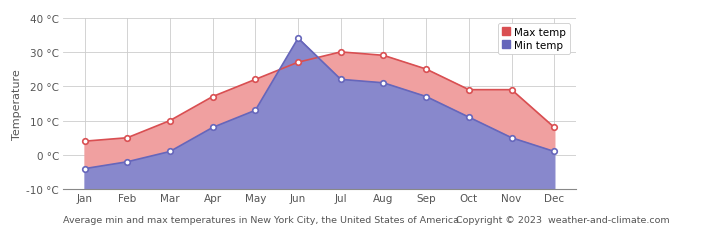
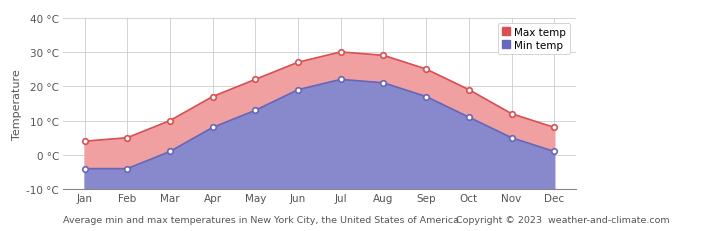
Min temp/Feb: -2 °C -> -4 °C
Min temp/Jun: 34 °C -> 19 °C
Max temp/Nov: 19 °C -> 12 °C
